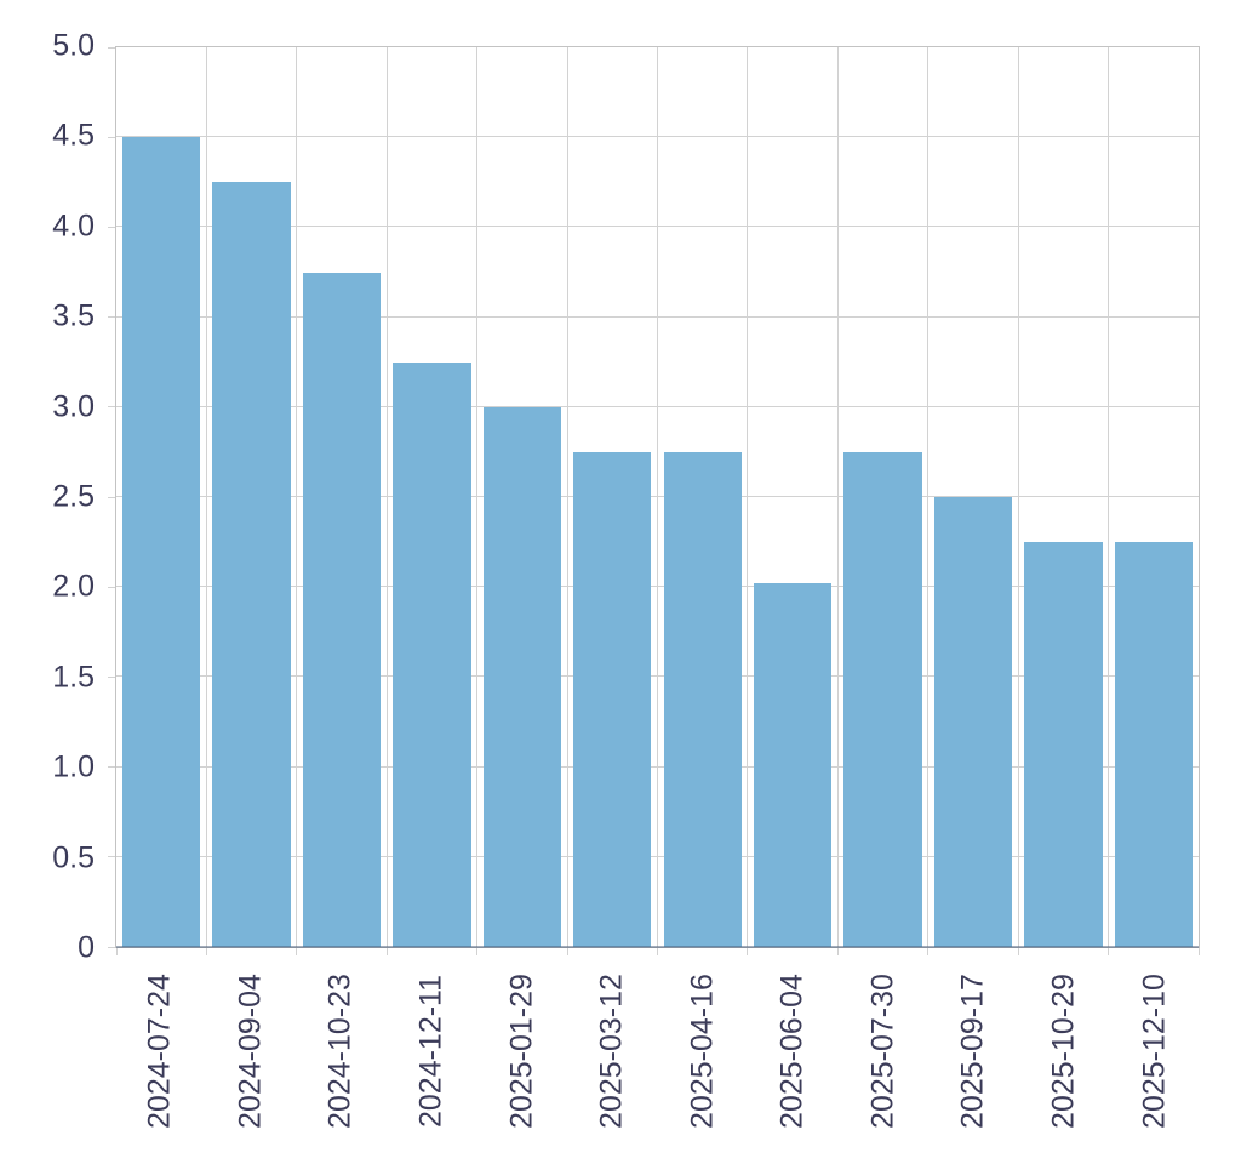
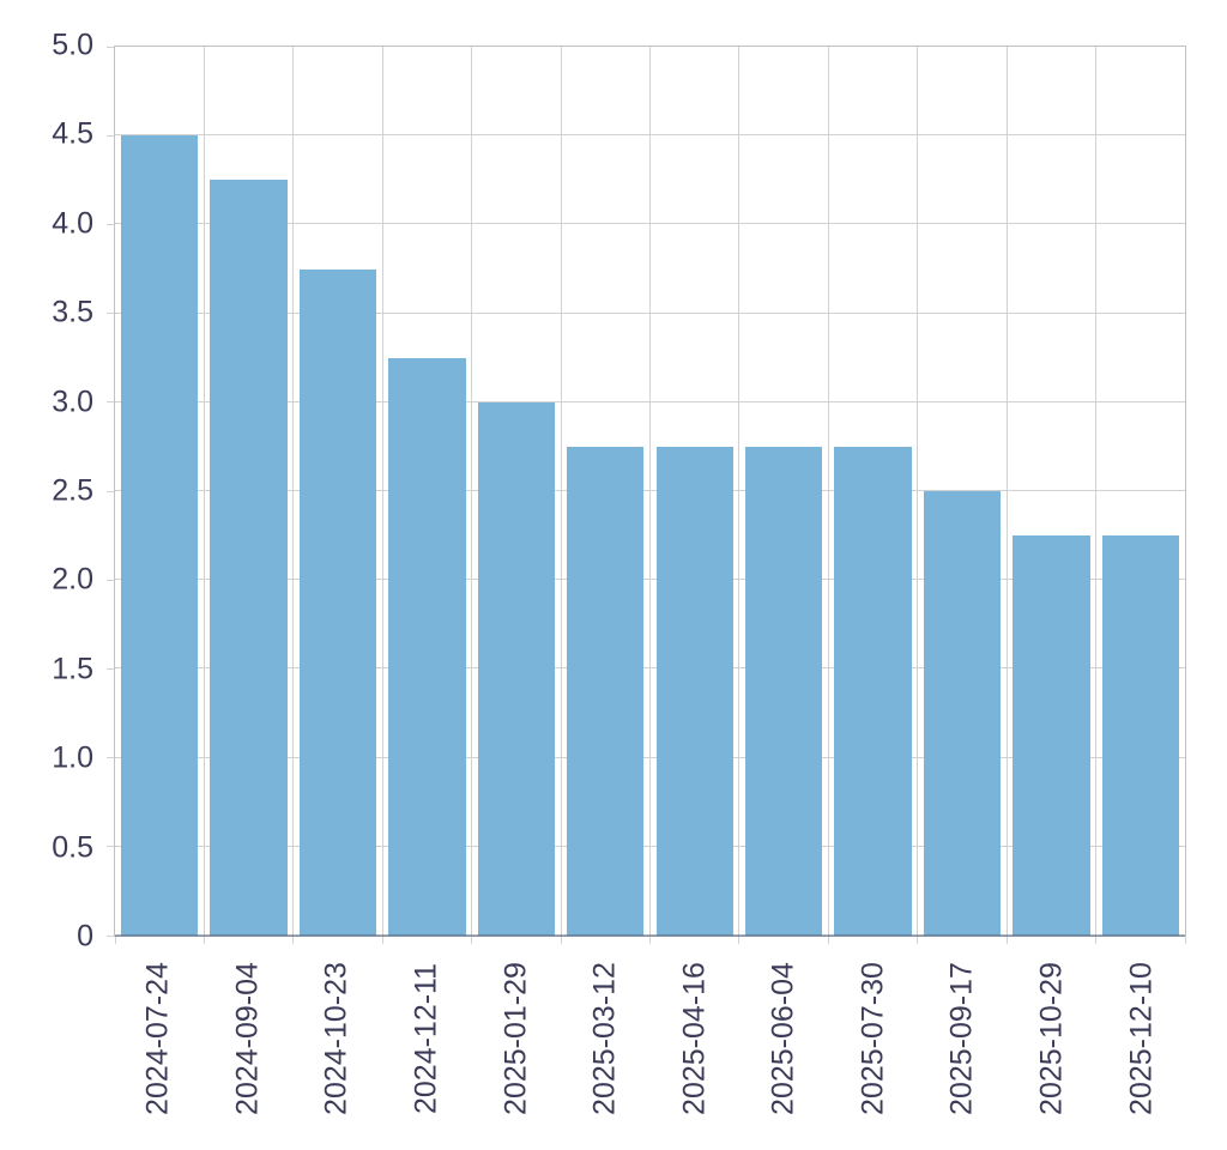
2025-06-04: 2.02 -> 2.75
